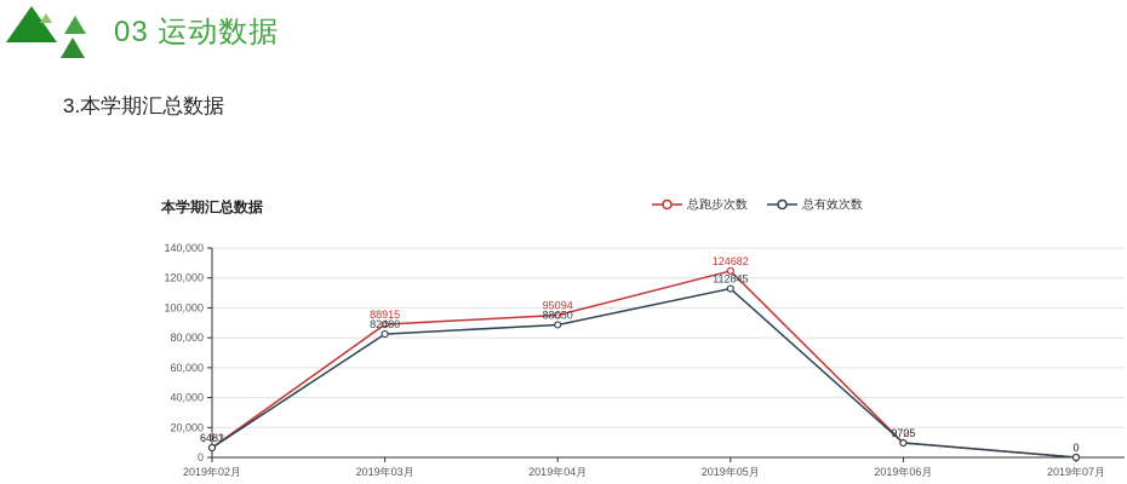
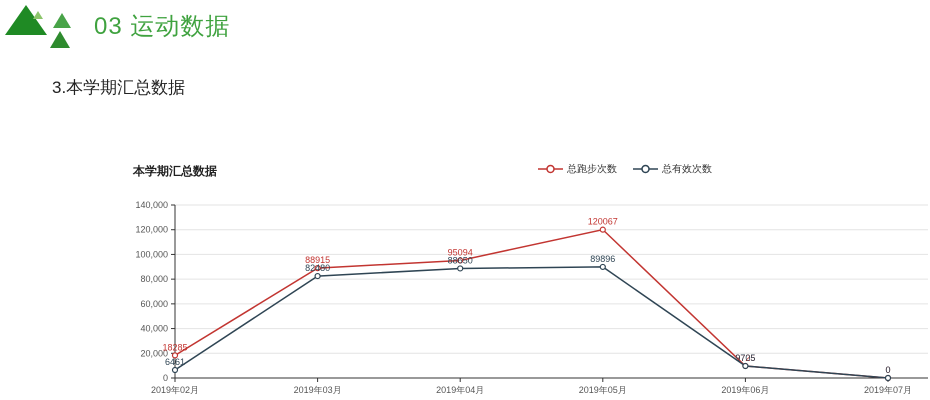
总跑步次数/2019年02月: 6483 -> 18285
总跑步次数/2019年05月: 124682 -> 120067
总有效次数/2019年05月: 112845 -> 89896
